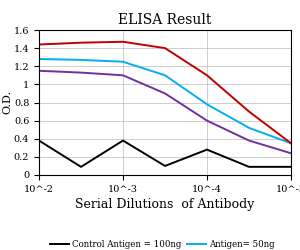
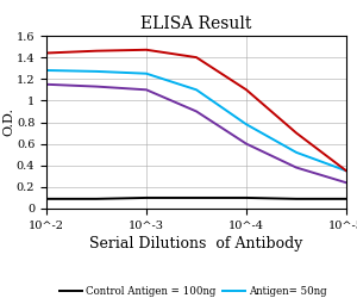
Control Antigen = 100ng/10^-2: 0.38 -> 0.09
Control Antigen = 100ng/10^-3: 0.38 -> 0.10
Control Antigen = 100ng/10^-4: 0.28 -> 0.10
